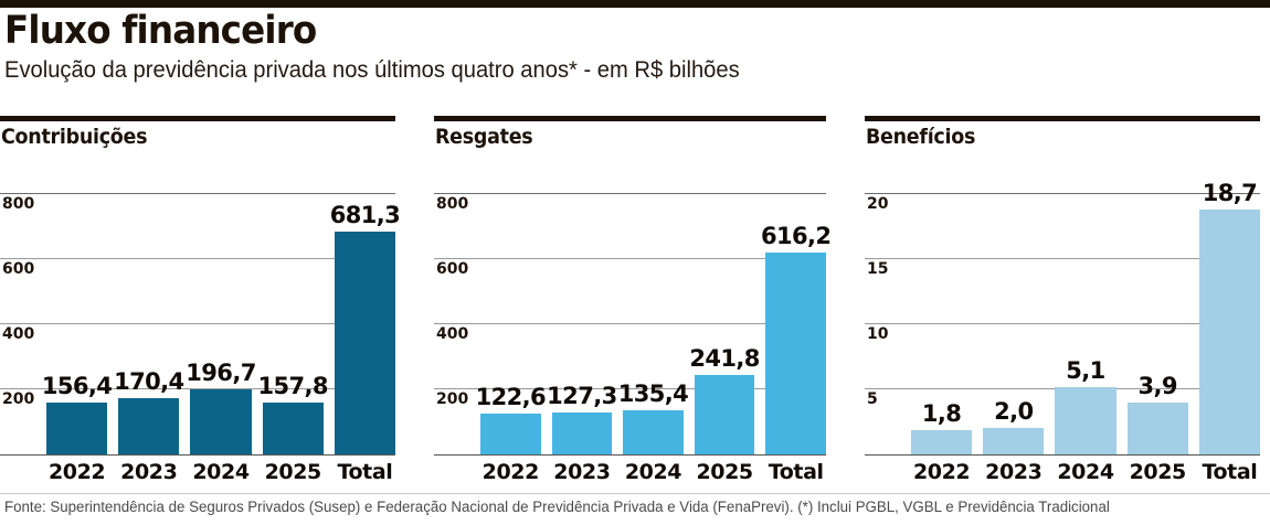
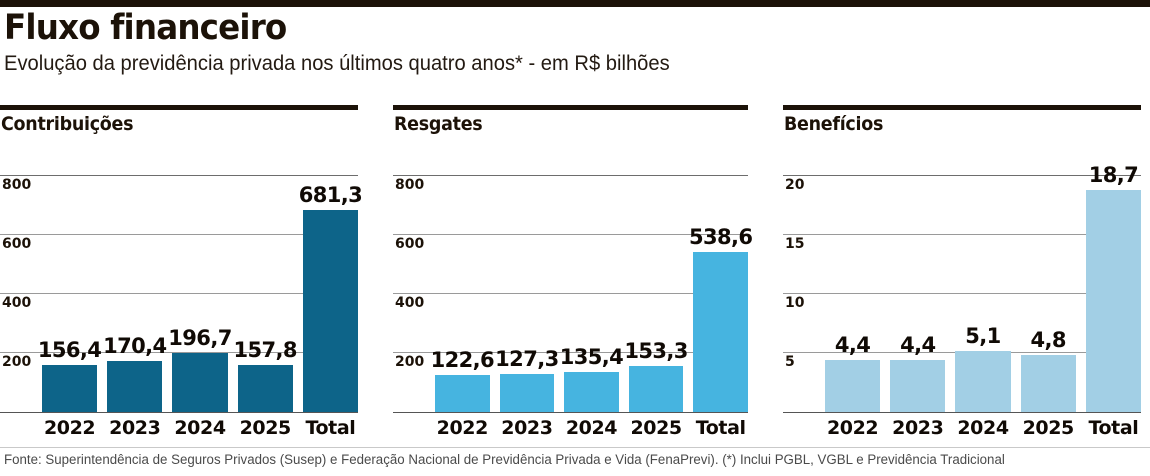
Resgates/2025: 241,8 -> 153,3
Resgates/Total: 616,2 -> 538,6
Benefícios/2022: 1,8 -> 4,4
Benefícios/2023: 2,0 -> 4,4
Benefícios/2025: 3,9 -> 4,8
